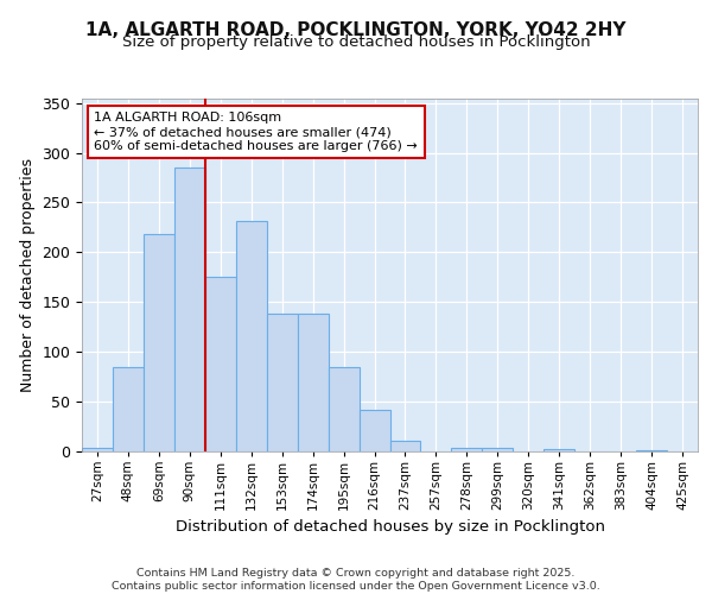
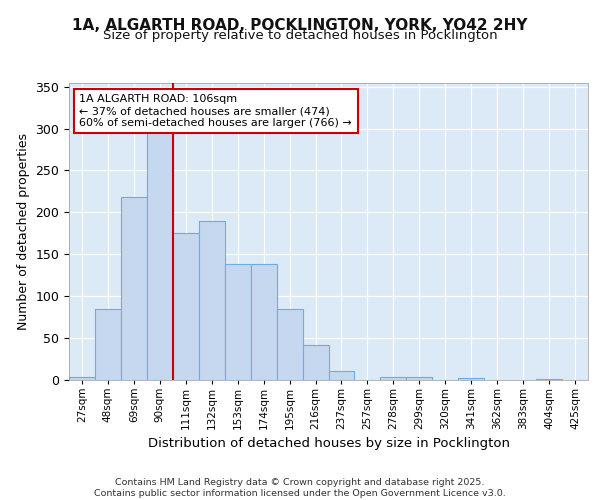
90sqm: 285 -> 296
132sqm: 232 -> 190
